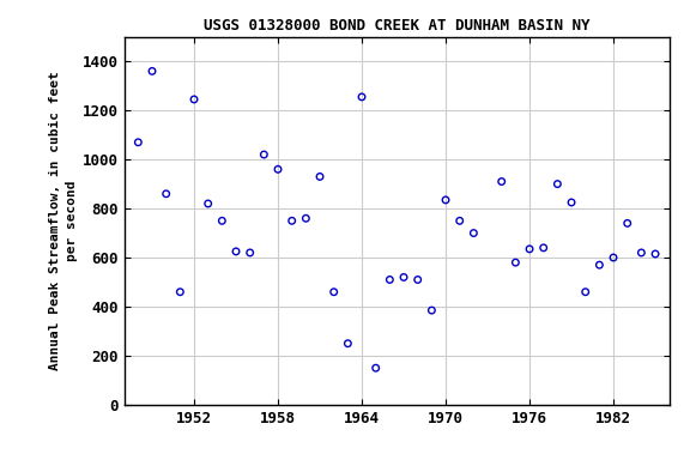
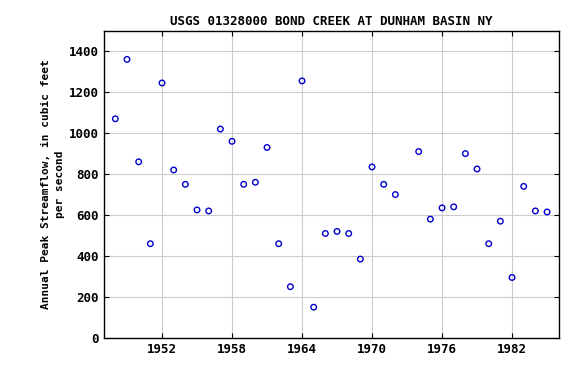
1982: 600 -> 295
